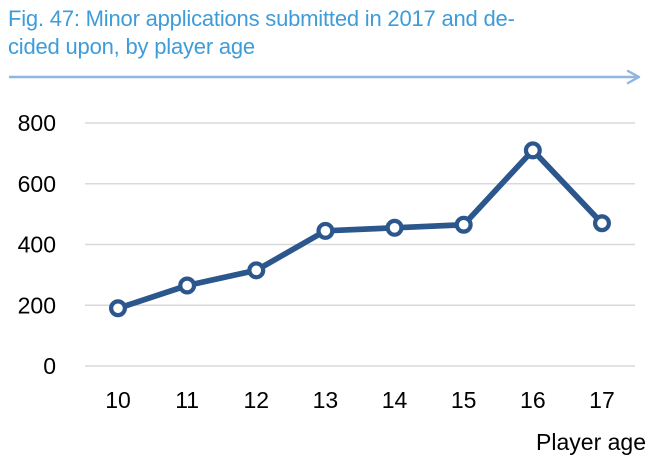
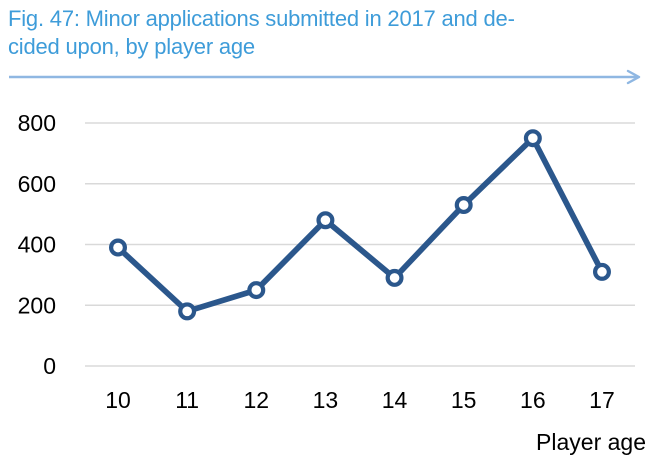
10: 190 -> 390
11: 260 -> 180
12: 320 -> 250
13: 440 -> 480
14: 460 -> 290
15: 460 -> 530
16: 710 -> 750
17: 470 -> 310
